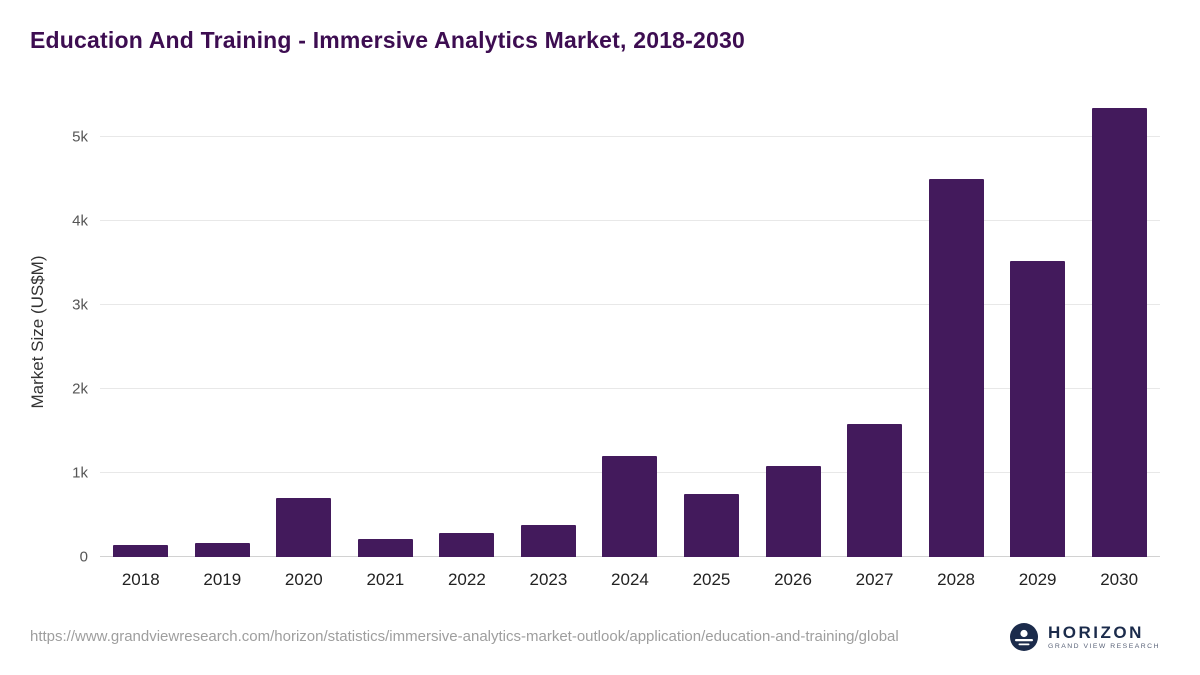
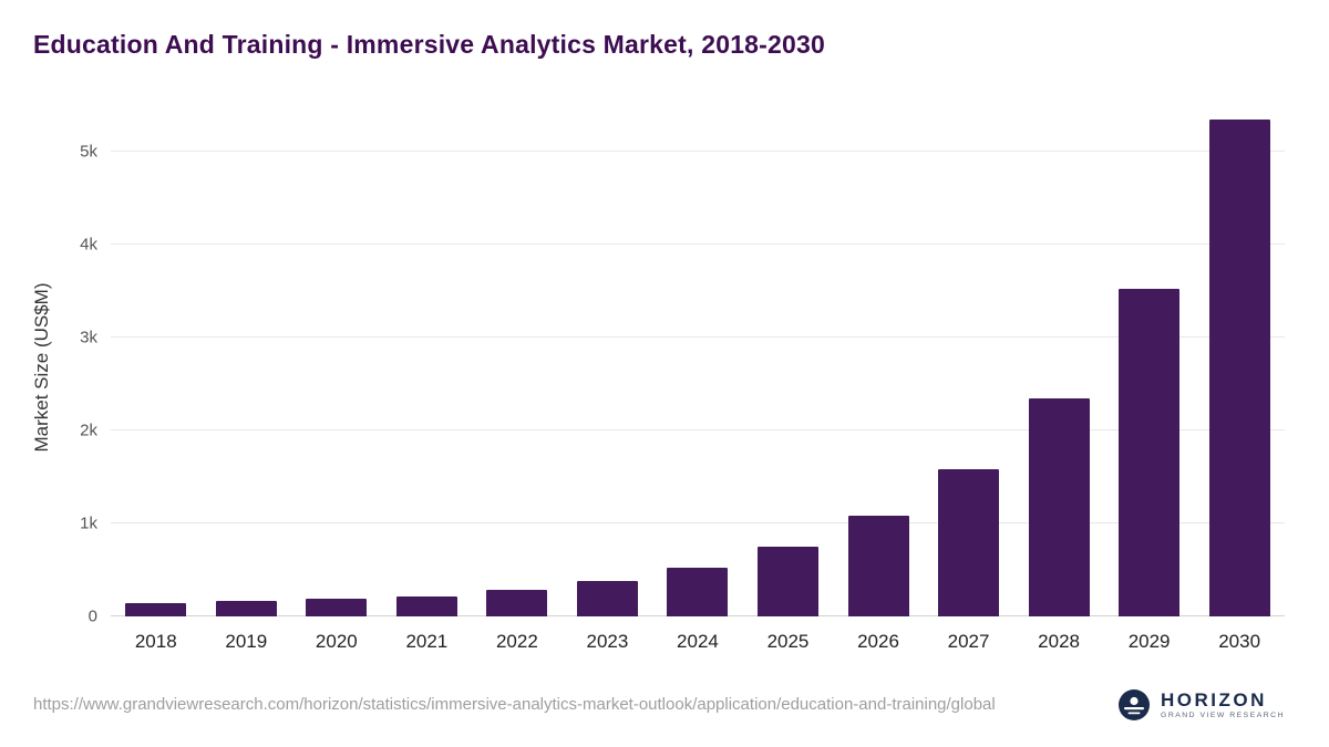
2020: 0.7k -> 0.2k
2024: 1.2k -> 0.5k
2028: 4.5k -> 2.3k
